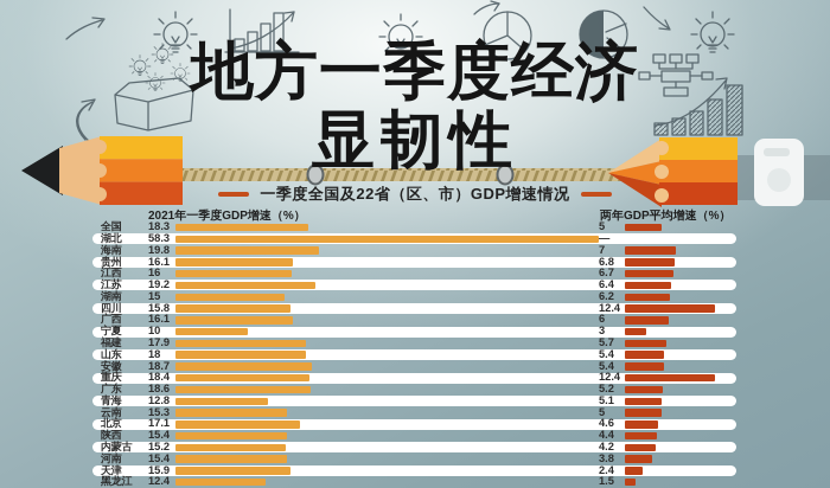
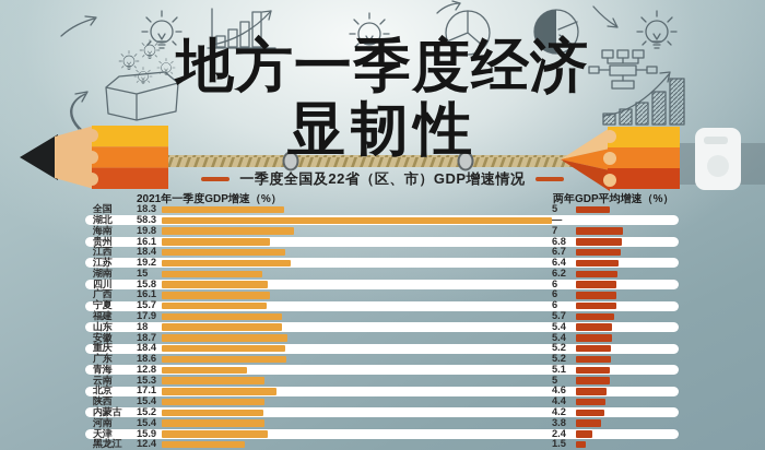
2021年一季度GDP增速（%）/江西: 16 -> 18.4
两年GDP平均增速（%）/四川: 12.4 -> 6
2021年一季度GDP增速（%）/宁夏: 10 -> 15.7
两年GDP平均增速（%）/宁夏: 3 -> 6
两年GDP平均增速（%）/重庆: 12.4 -> 5.2
